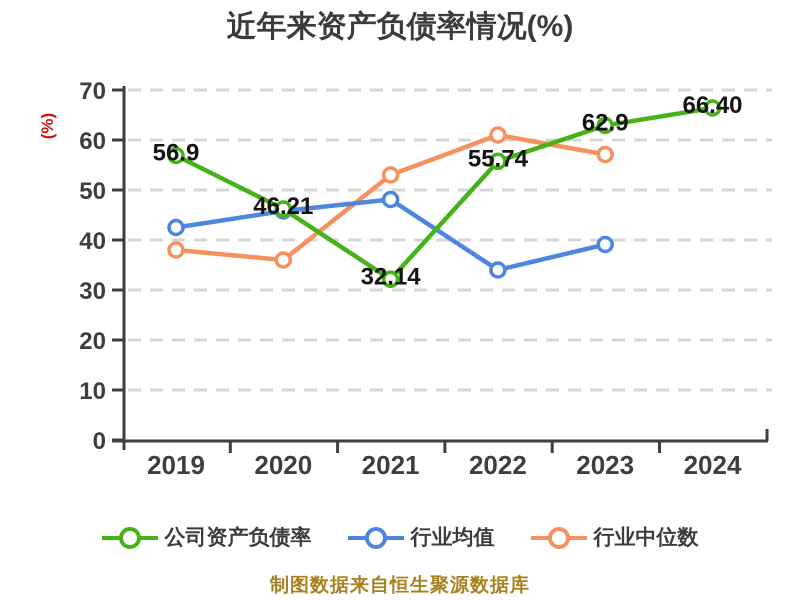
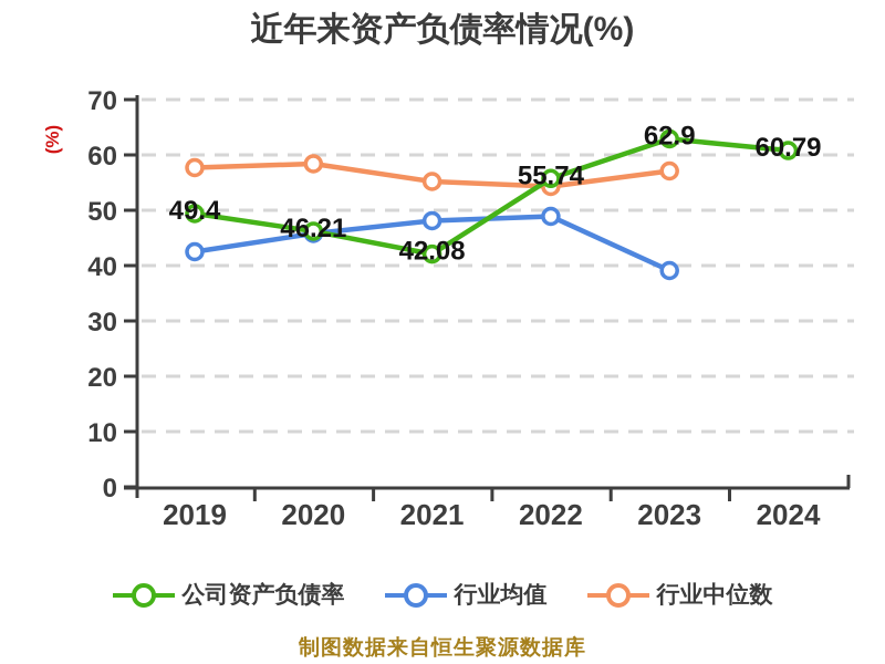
公司资产负债率/2019: 56.9 -> 49.4
行业中位数/2019: 38 -> 58
行业中位数/2020: 36 -> 58
公司资产负债率/2021: 32.14 -> 42.08
行业中位数/2021: 53 -> 55
行业均值/2022: 34 -> 49
行业中位数/2022: 61 -> 54
公司资产负债率/2024: 66.40 -> 60.79
